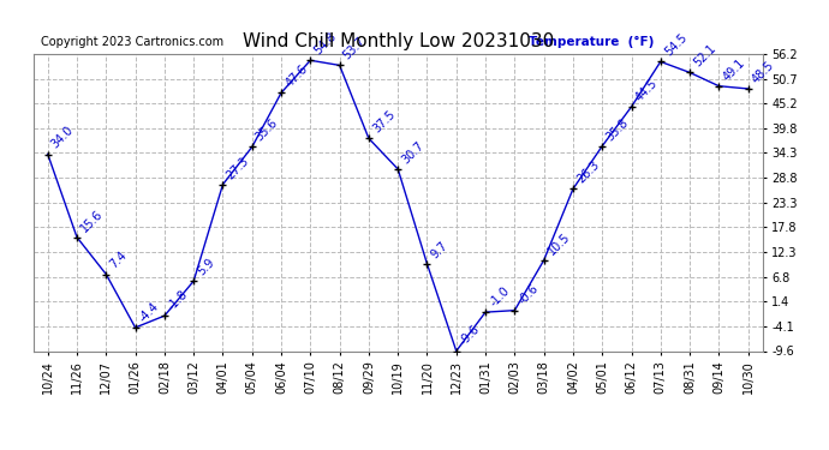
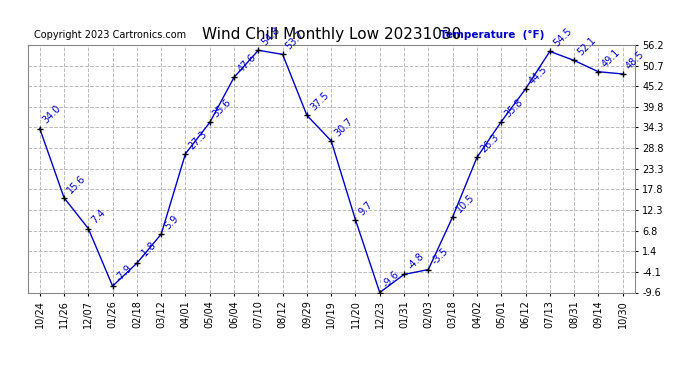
01/26: -4.4 -> -7.9
01/31: -1.0 -> -4.8
02/03: -0.6 -> -3.5
